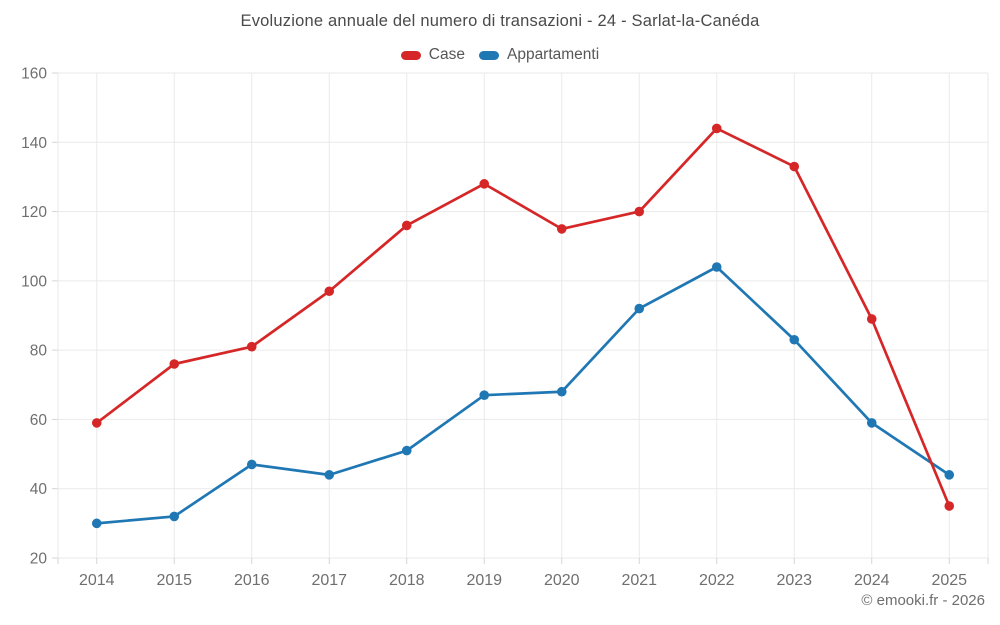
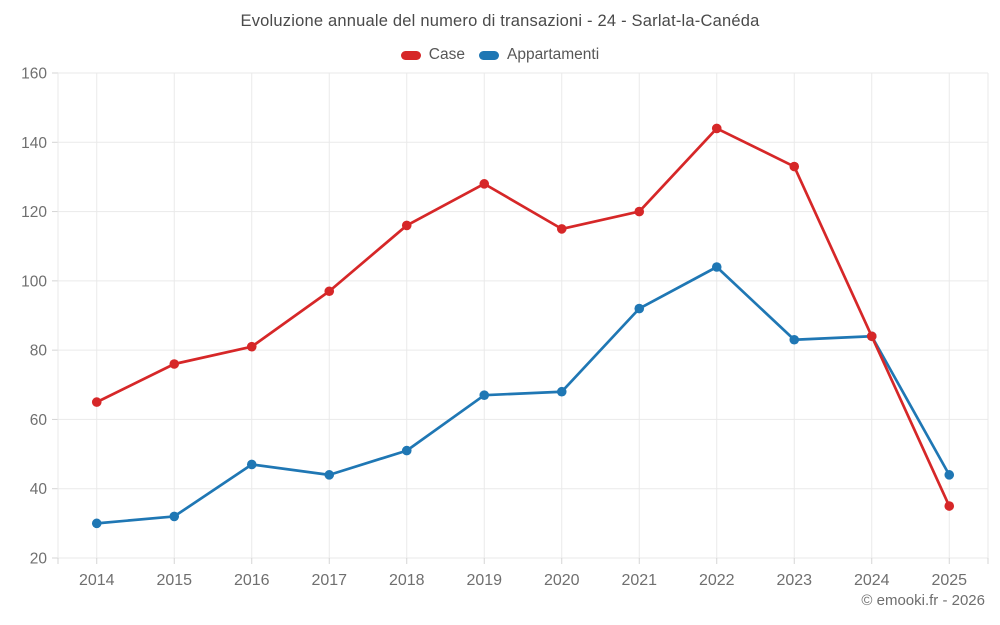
Case/2014: 59 -> 65
Case/2024: 89 -> 84
Appartamenti/2024: 59 -> 84
